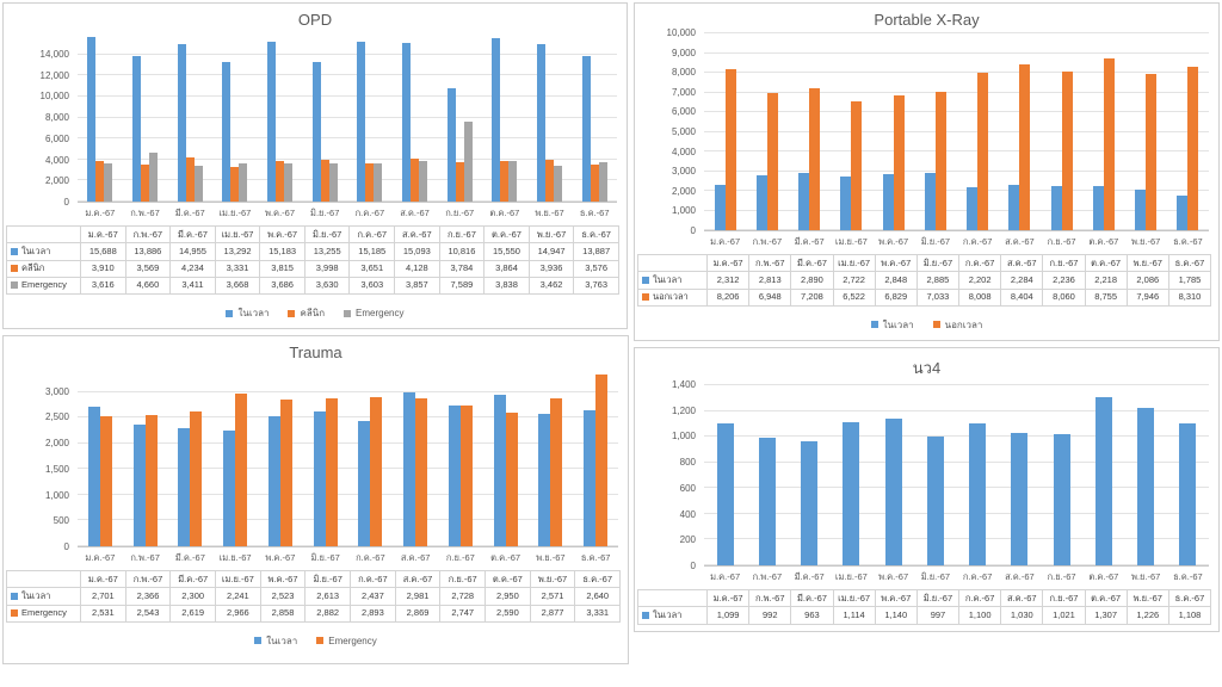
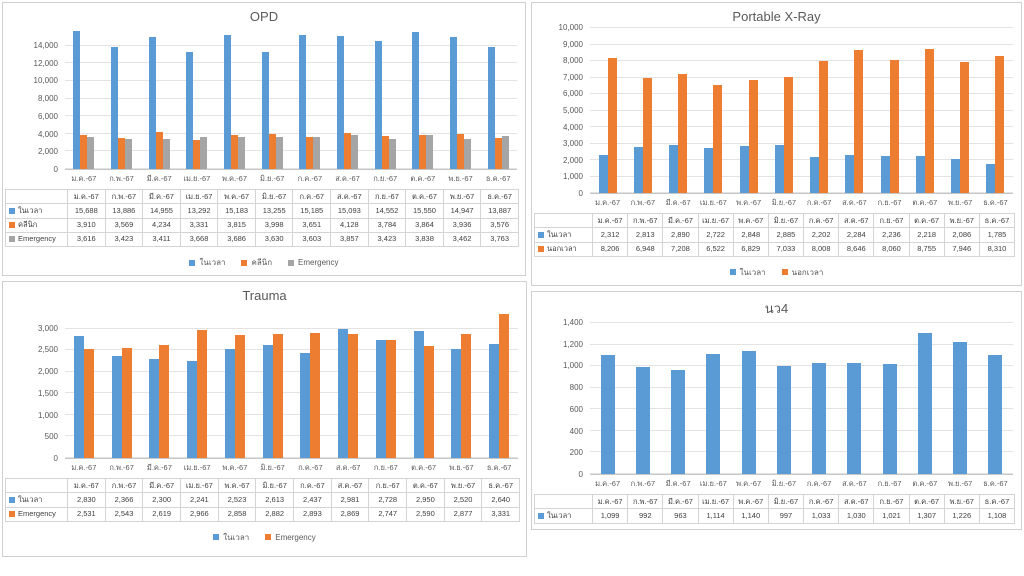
OPD/Emergency/ก.พ.-67: 4,660 -> 3,423
OPD/ในเวลา/ก.ย.-67: 10,816 -> 14,552
OPD/Emergency/ก.ย.-67: 7,589 -> 3,423
Portable X-Ray/นอกเวลา/ส.ค.-67: 8,404 -> 8,646
Trauma/ในเวลา/ม.ค.-67: 2,701 -> 2,830
Trauma/ในเวลา/พ.ย.-67: 2,571 -> 2,520
นว4/ก.ค.-67: 1,100 -> 1,033
